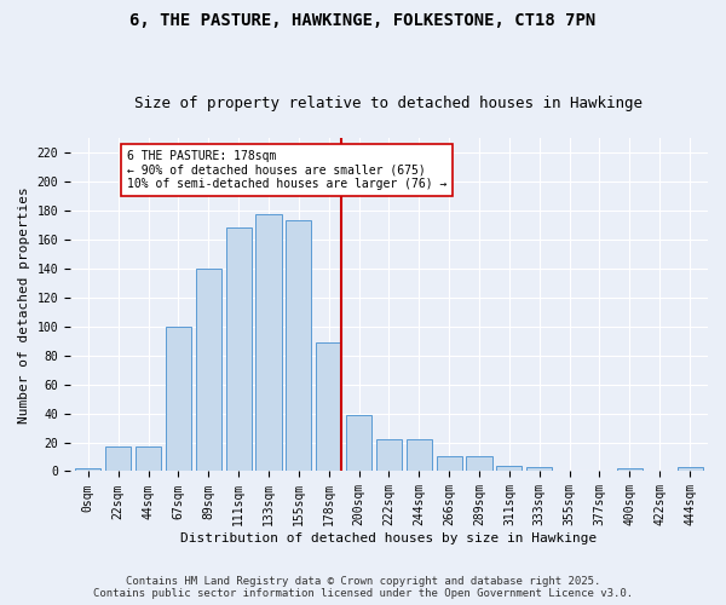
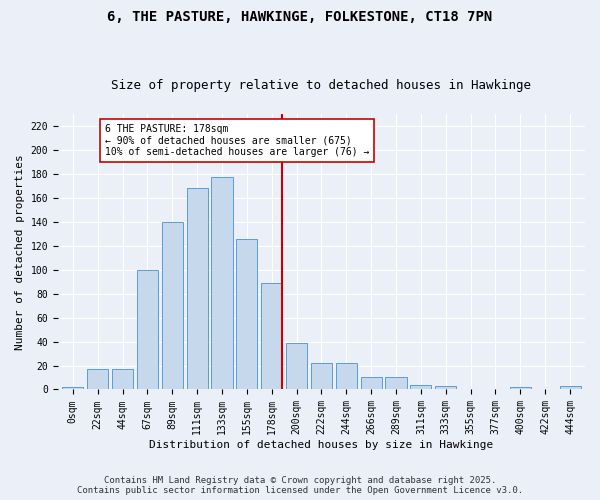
155sqm: 173 -> 126
